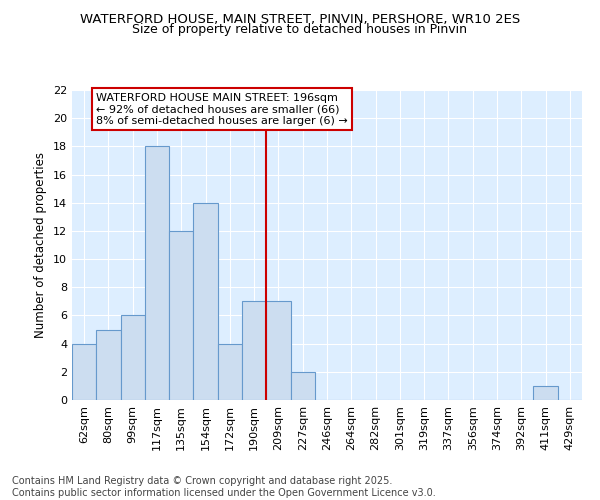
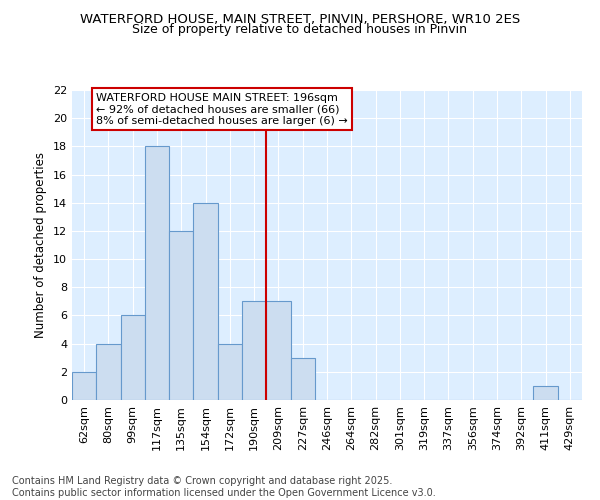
62sqm: 4 -> 2
80sqm: 5 -> 4
227sqm: 2 -> 3
